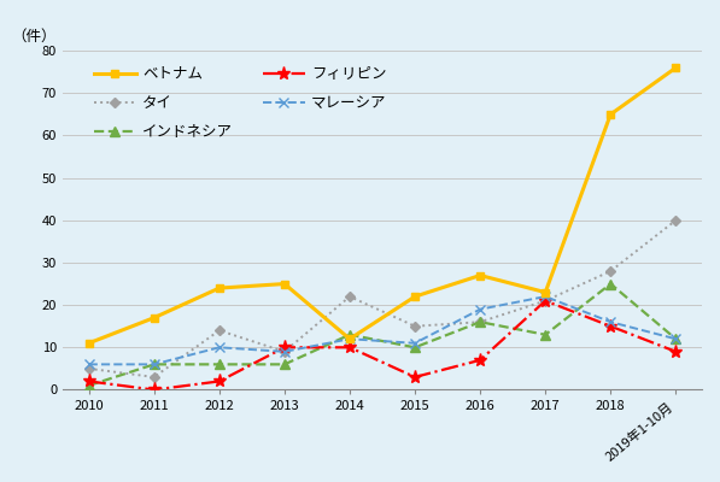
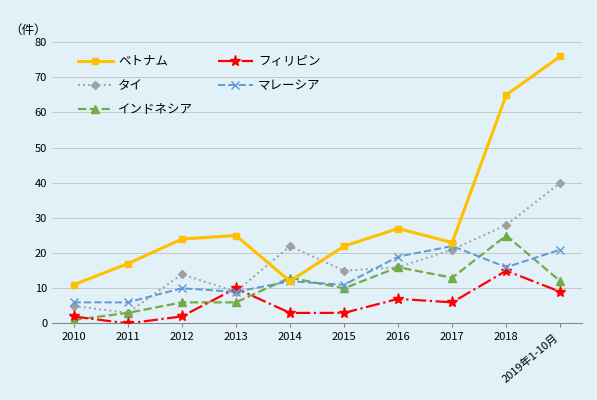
インドネシア/2011: 6 -> 3
フィリピン/2014: 10 -> 3
フィリピン/2017: 21 -> 6
マレーシア/2019年1-10月: 12 -> 21
